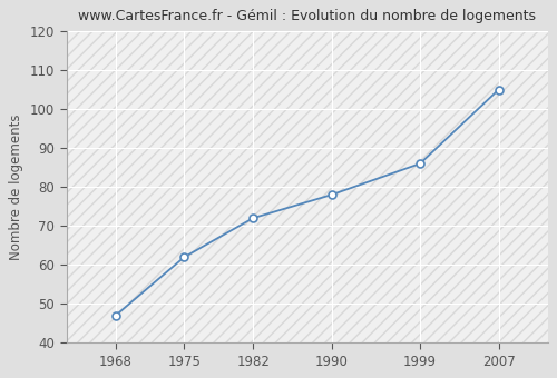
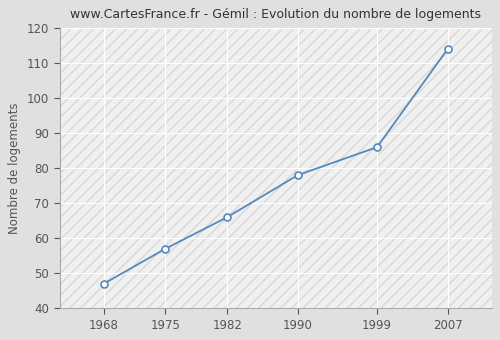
1975: 62 -> 57
1982: 72 -> 66
2007: 105 -> 114
